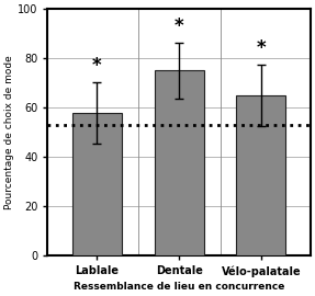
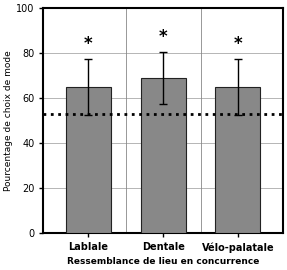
Lablale: 58 -> 65
Dentale: 75 -> 69
